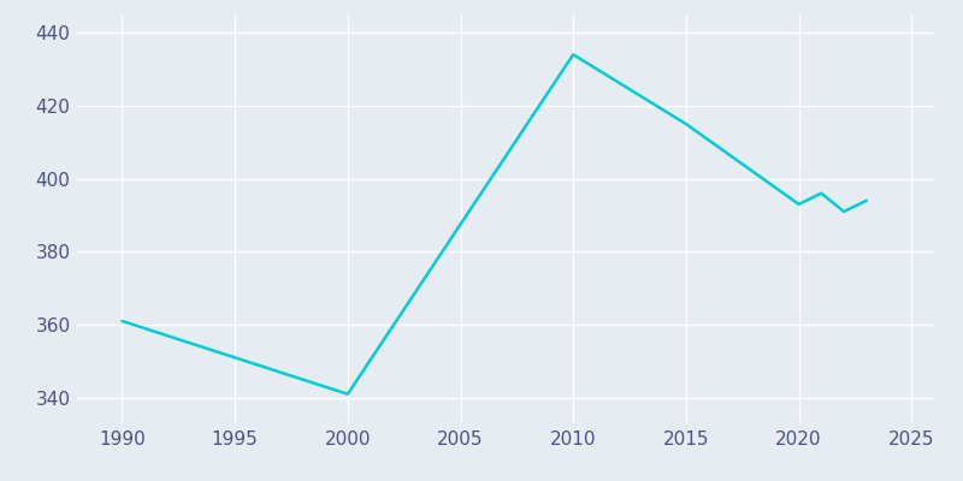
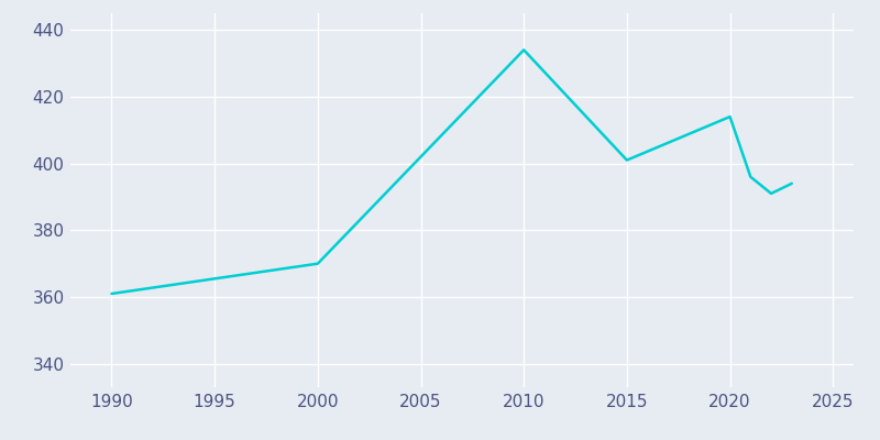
2000: 341 -> 370
2015: 415 -> 401
2020: 393 -> 414
